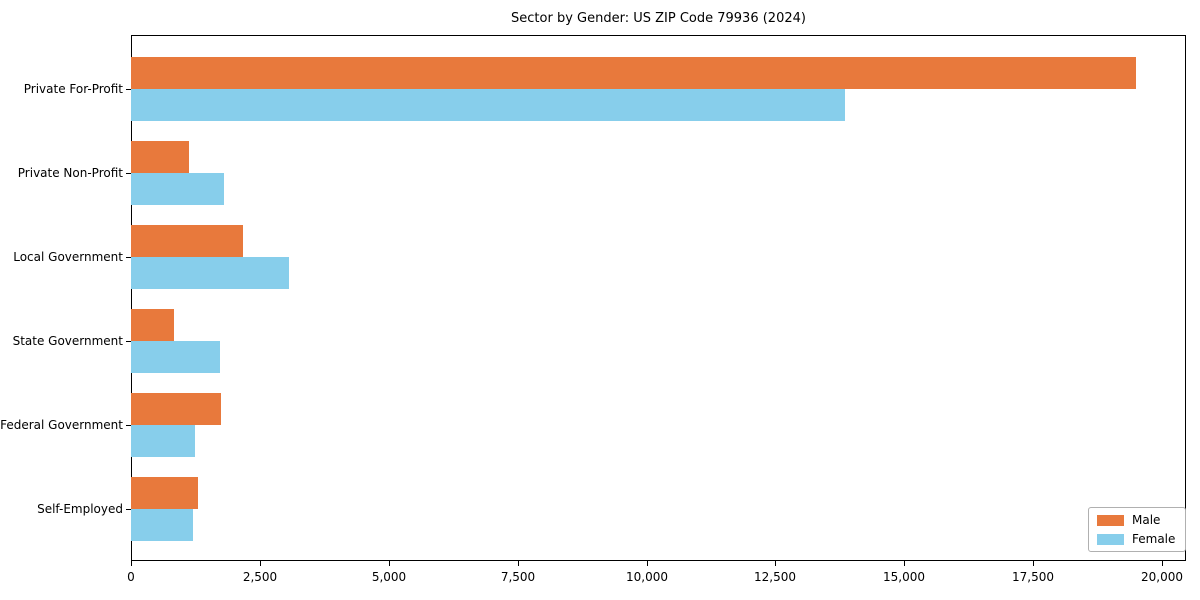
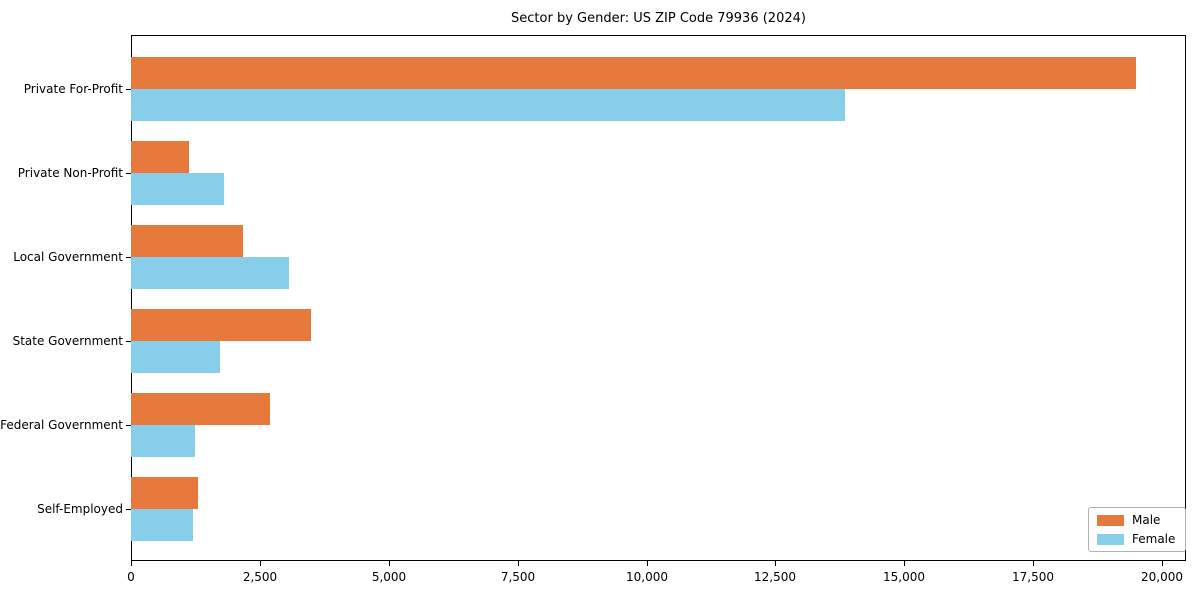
Male/State Government: 800 -> 3500
Male/Federal Government: 1800 -> 2700
